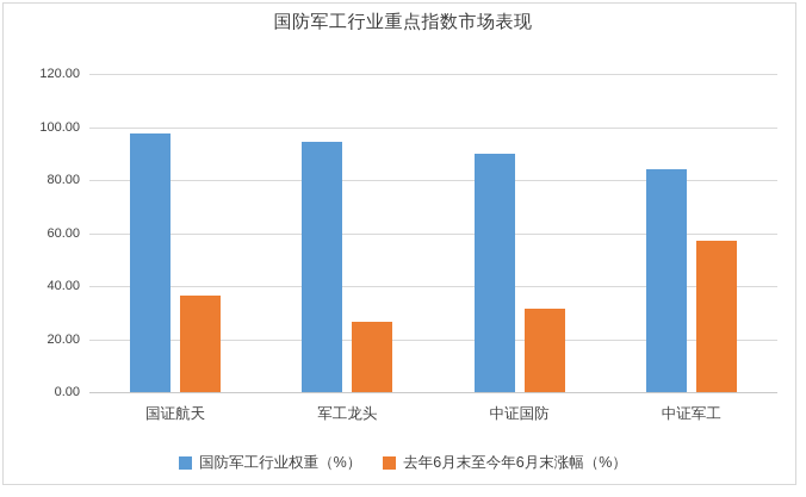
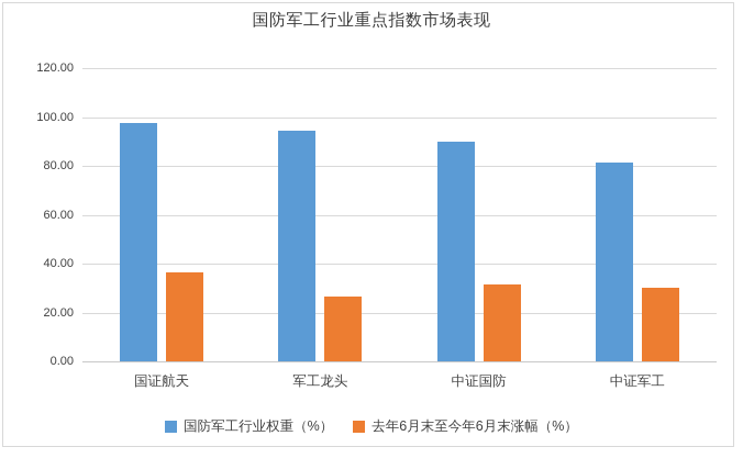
国防军工行业权重（%）/中证军工: 84 -> 81
去年6月末至今年6月末涨幅（%）/中证军工: 57 -> 30
